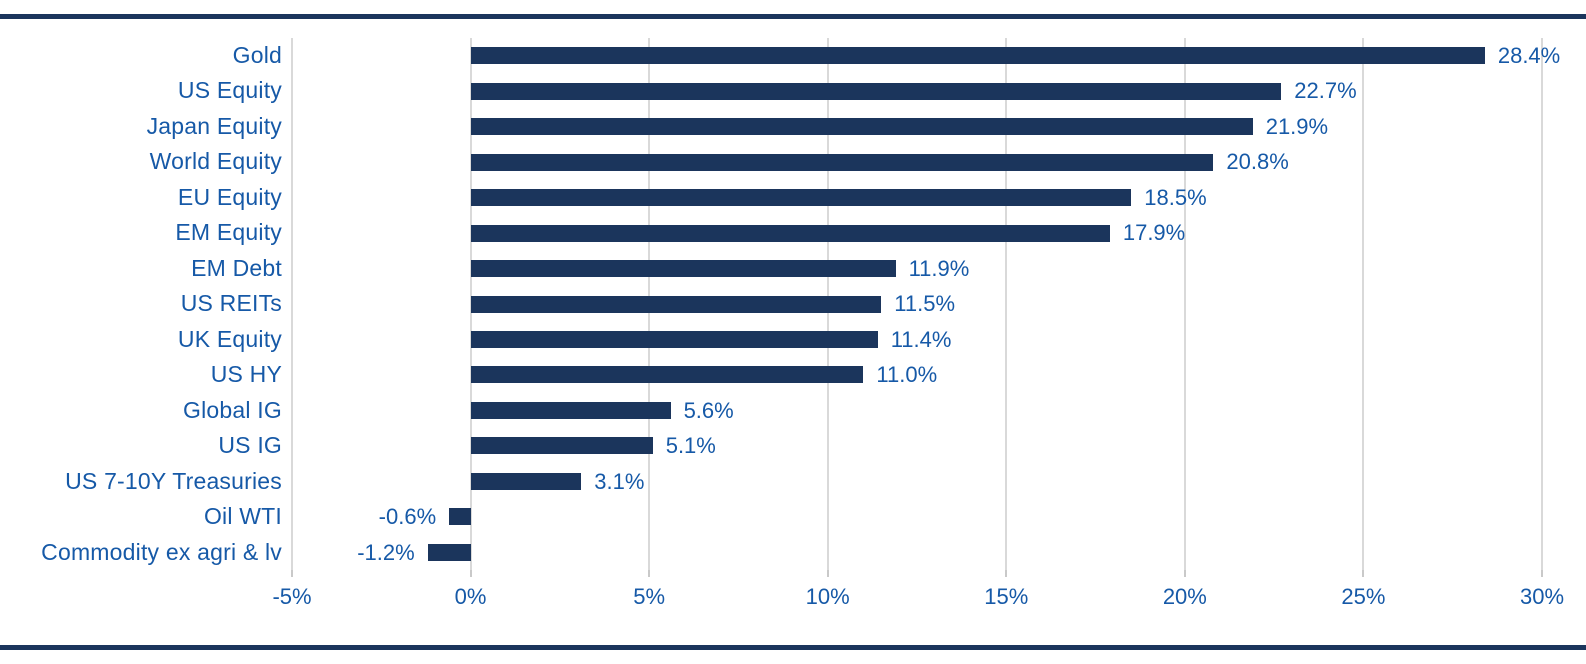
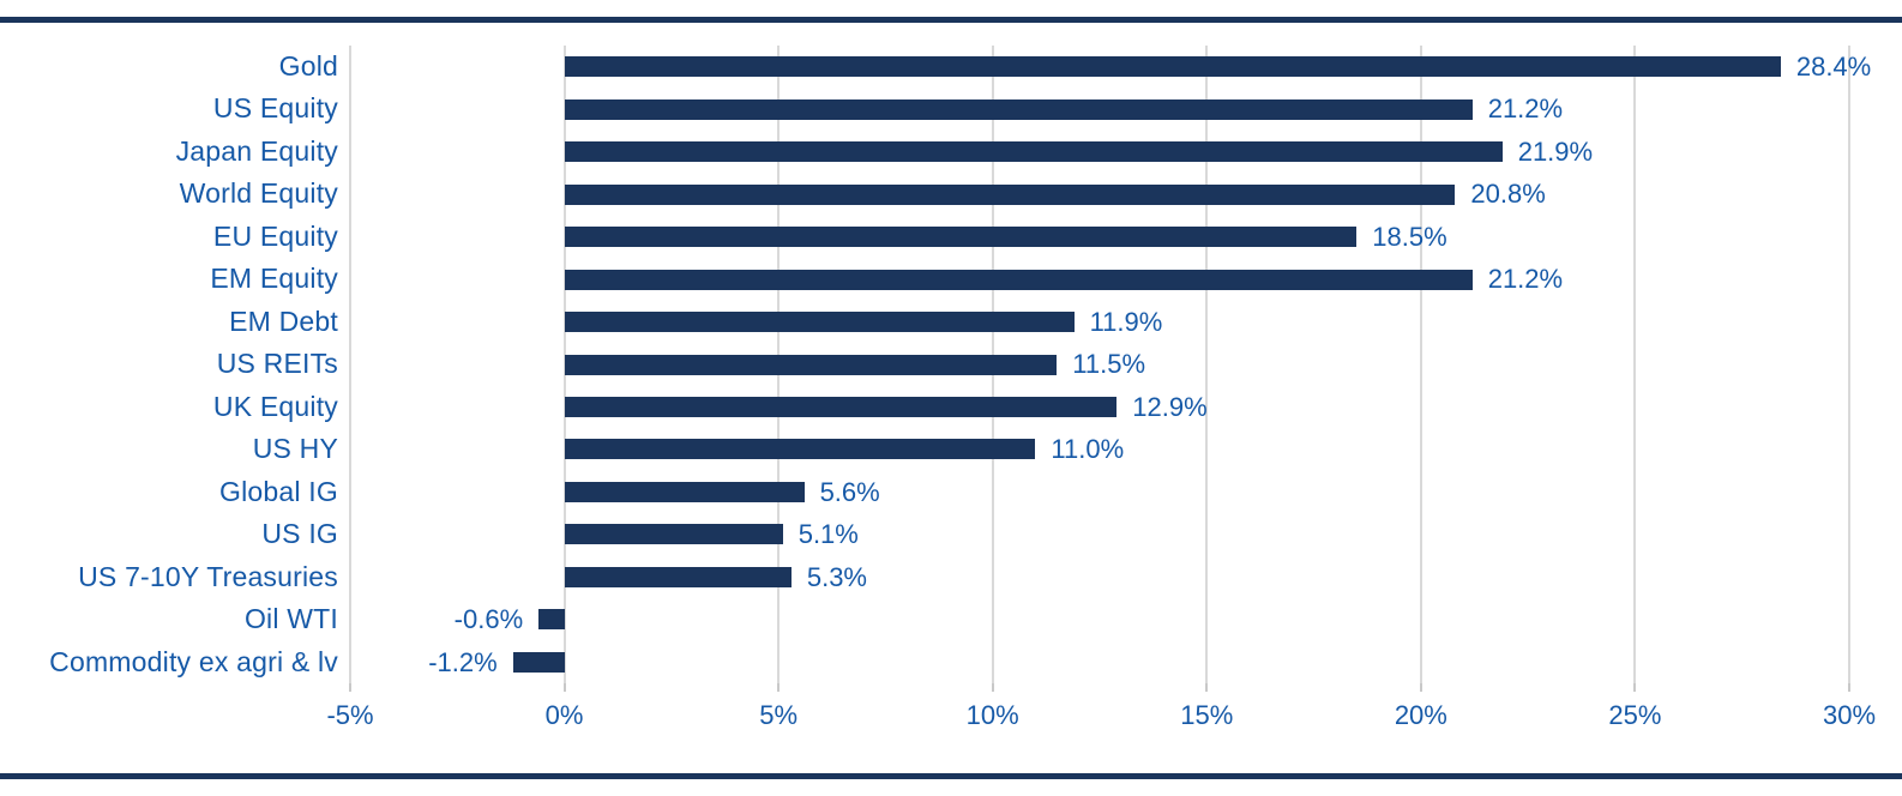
US Equity: 22.7% -> 21.2%
EM Equity: 17.9% -> 21.2%
UK Equity: 11.4% -> 12.9%
US 7-10Y Treasuries: 3.1% -> 5.3%
